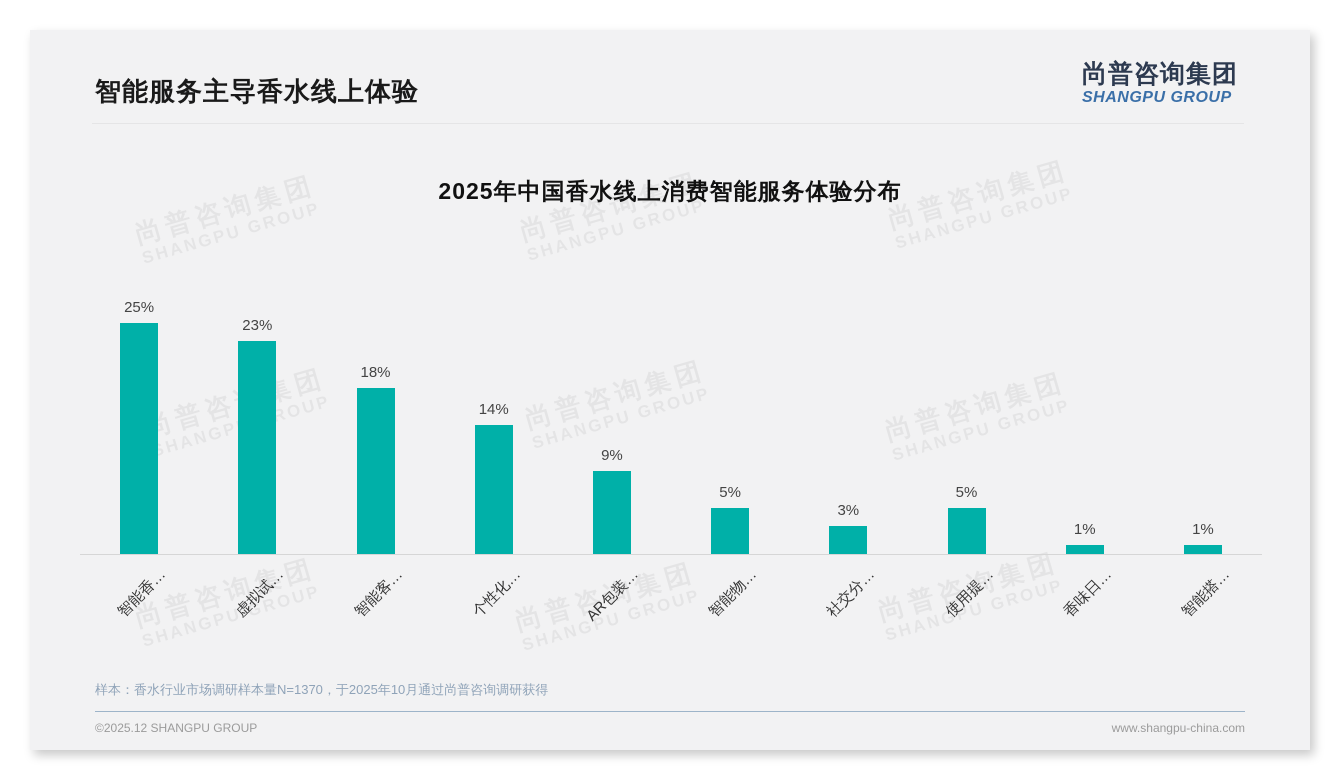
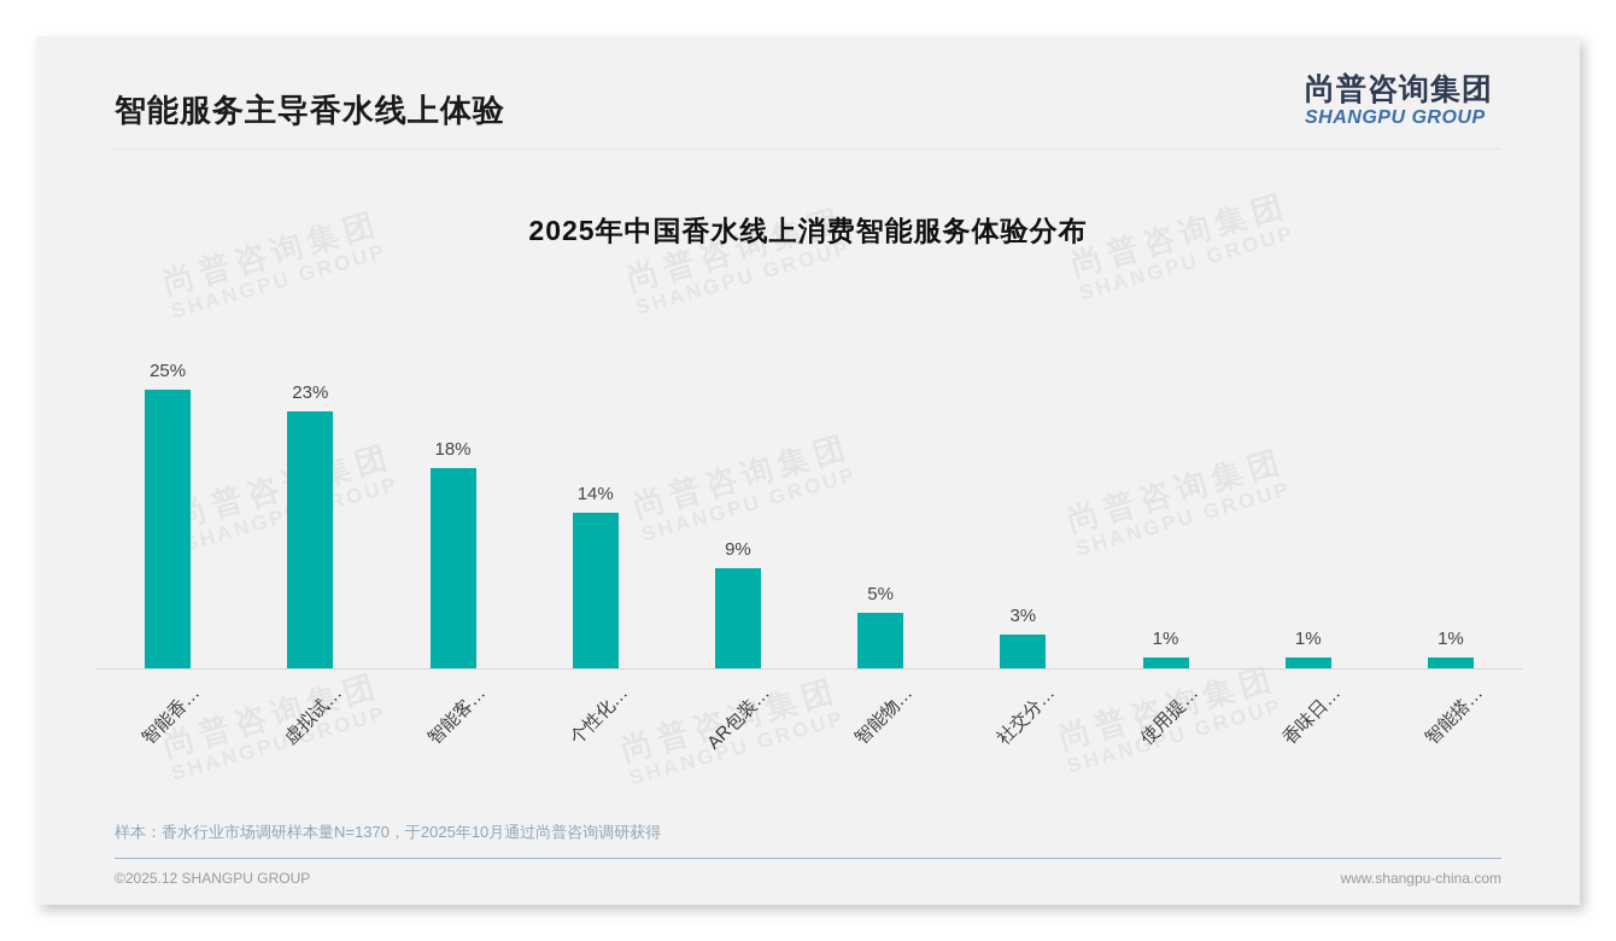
使用提…: 5% -> 1%
